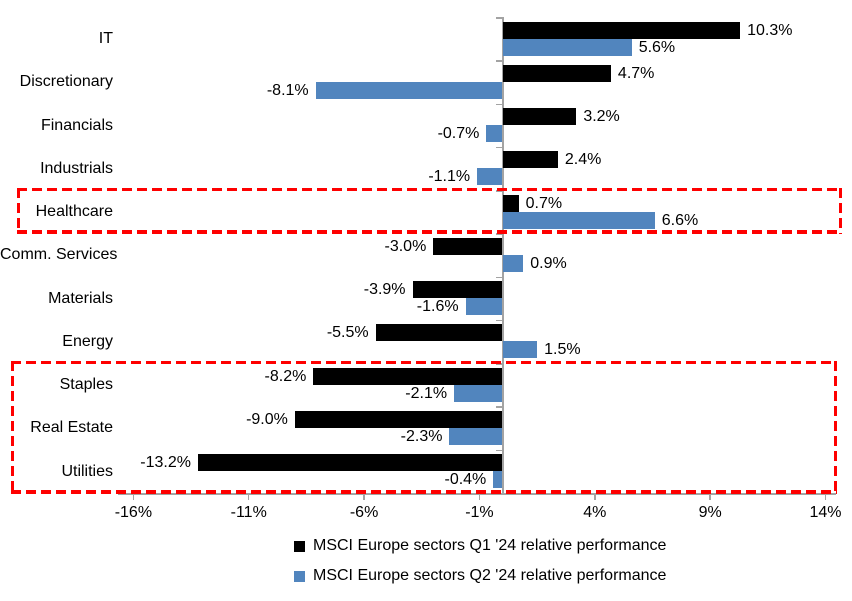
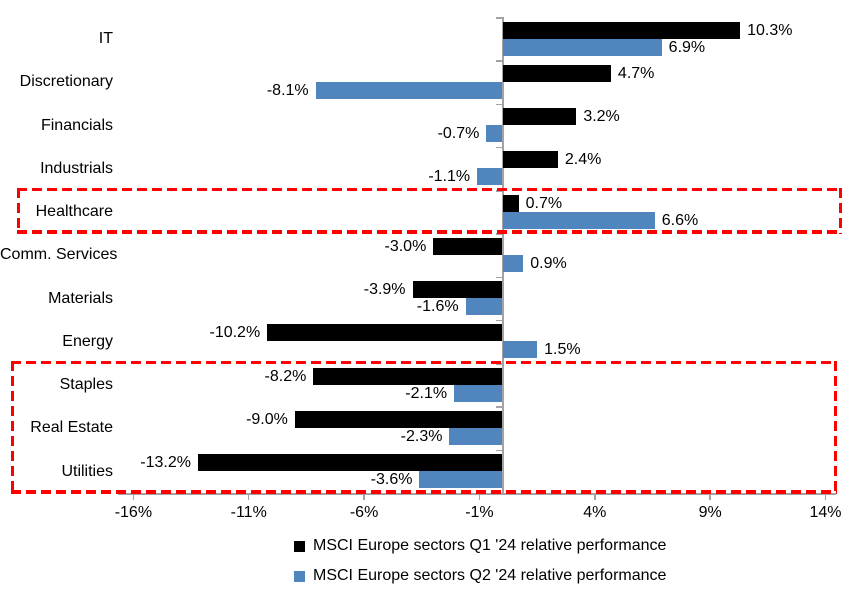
MSCI Europe sectors Q2 '24 relative performance/IT: 5.6% -> 6.9%
MSCI Europe sectors Q1 '24 relative performance/Energy: -5.5% -> -10.2%
MSCI Europe sectors Q2 '24 relative performance/Utilities: -0.4% -> -3.6%
